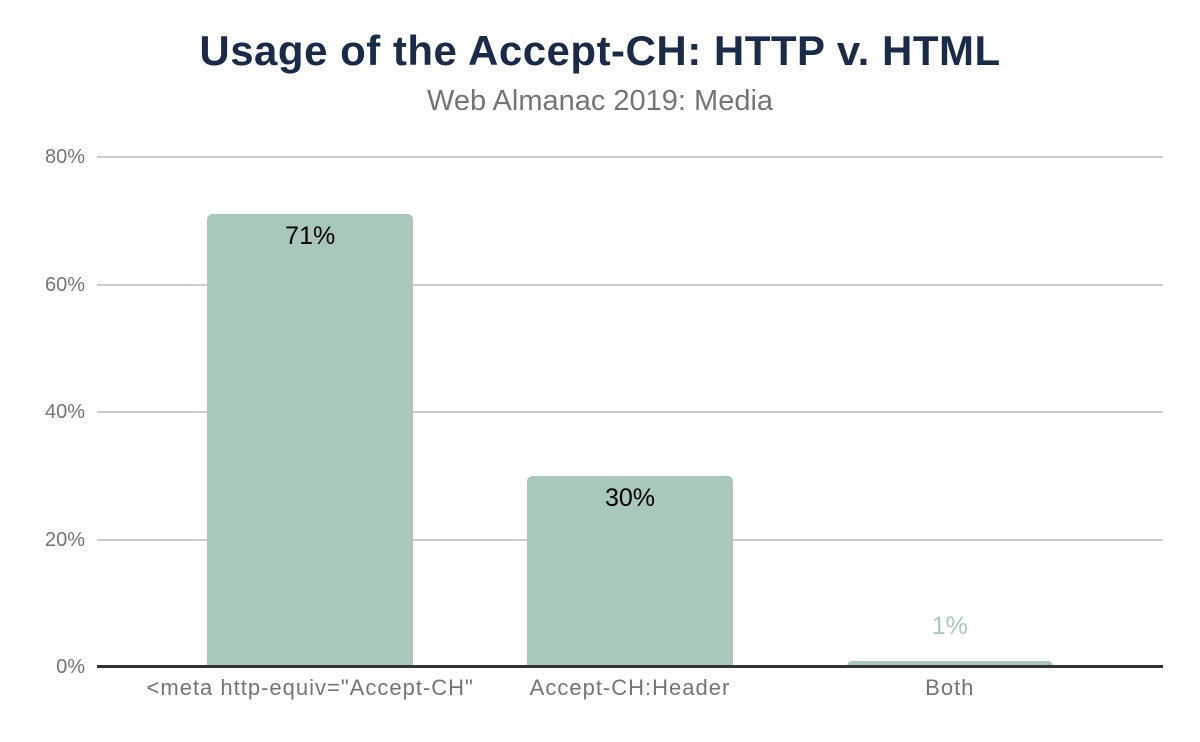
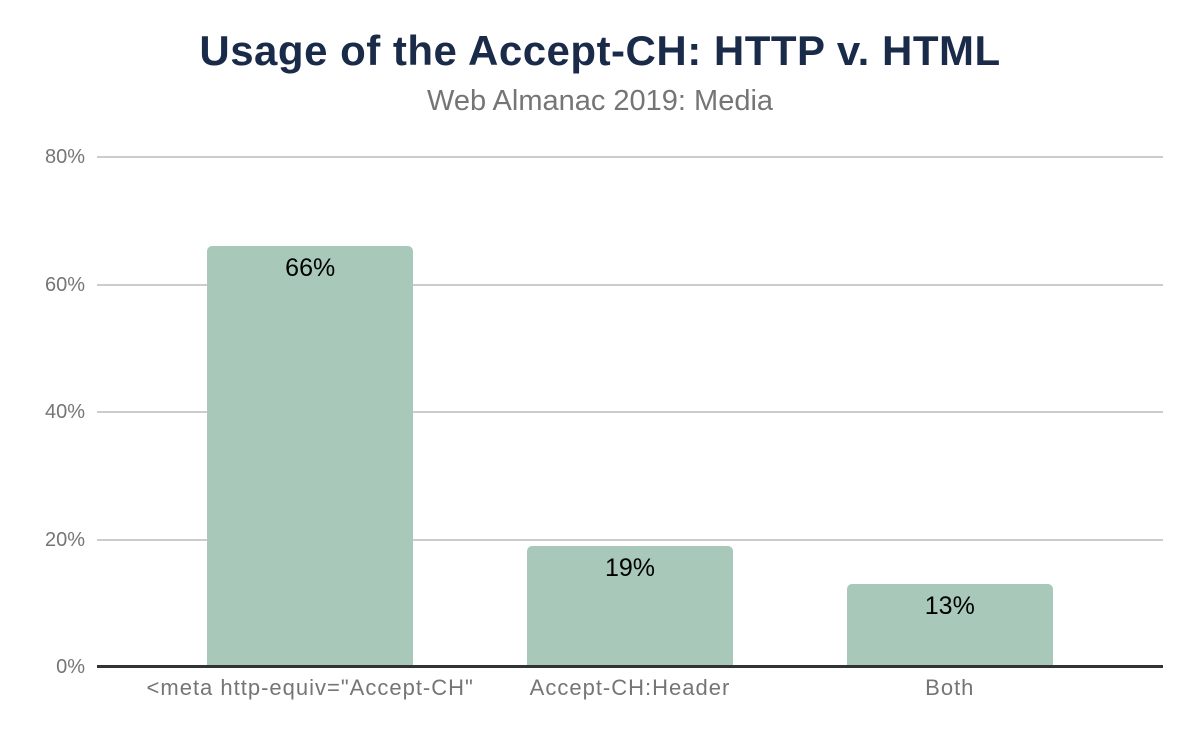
<meta http-equiv="Accept-CH": 71% -> 66%
Accept-CH:Header: 30% -> 19%
Both: 1% -> 13%
